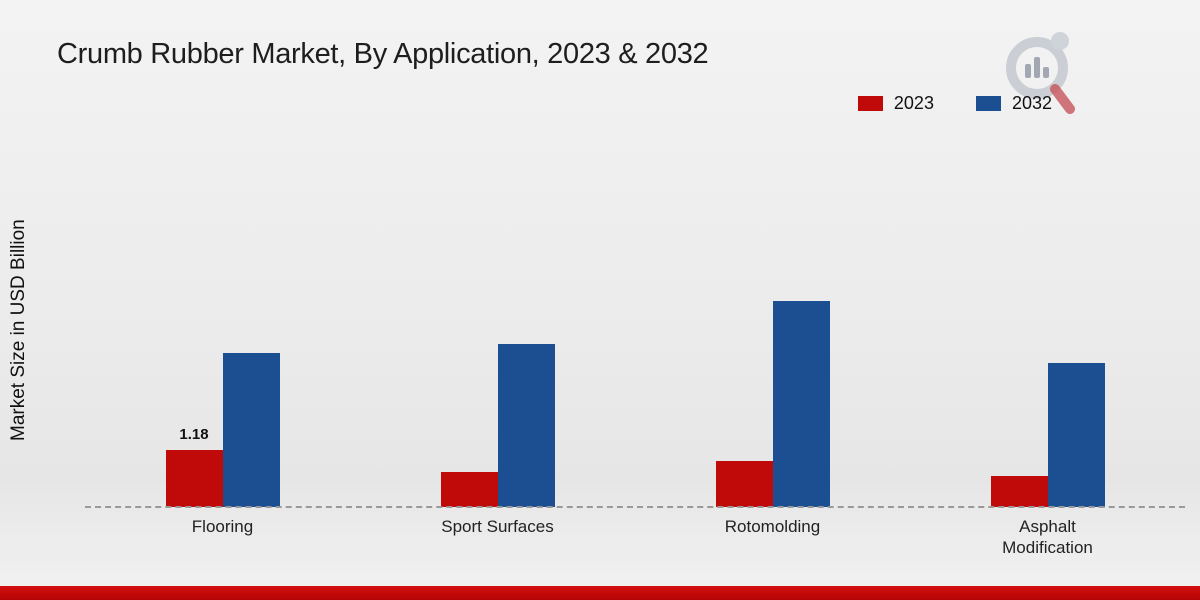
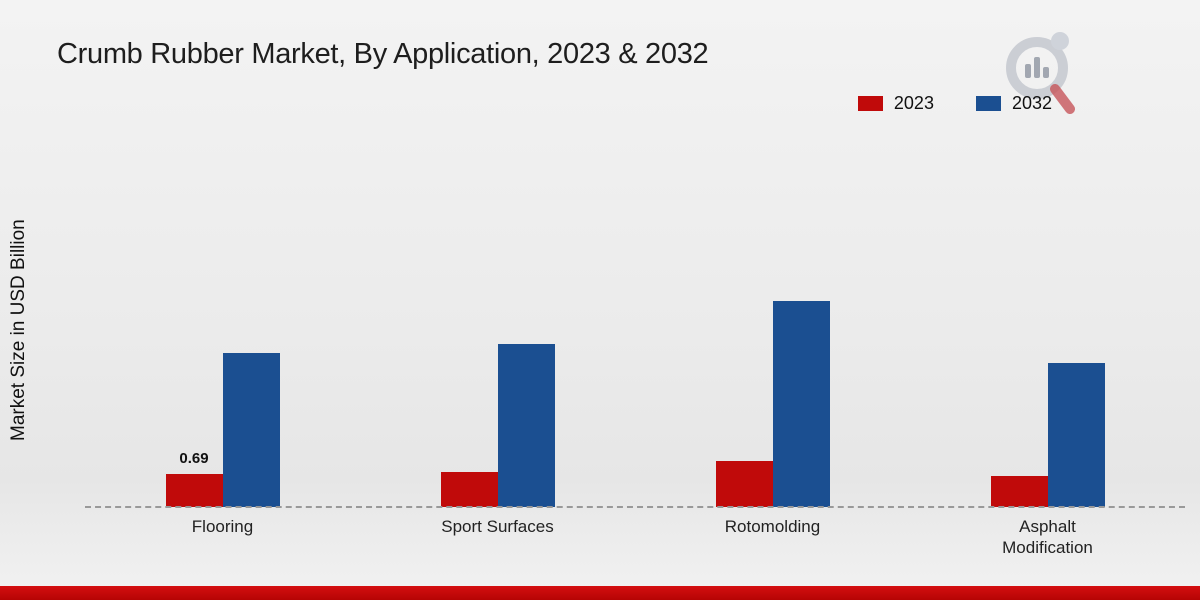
2023/Flooring: 1.18 -> 0.69
